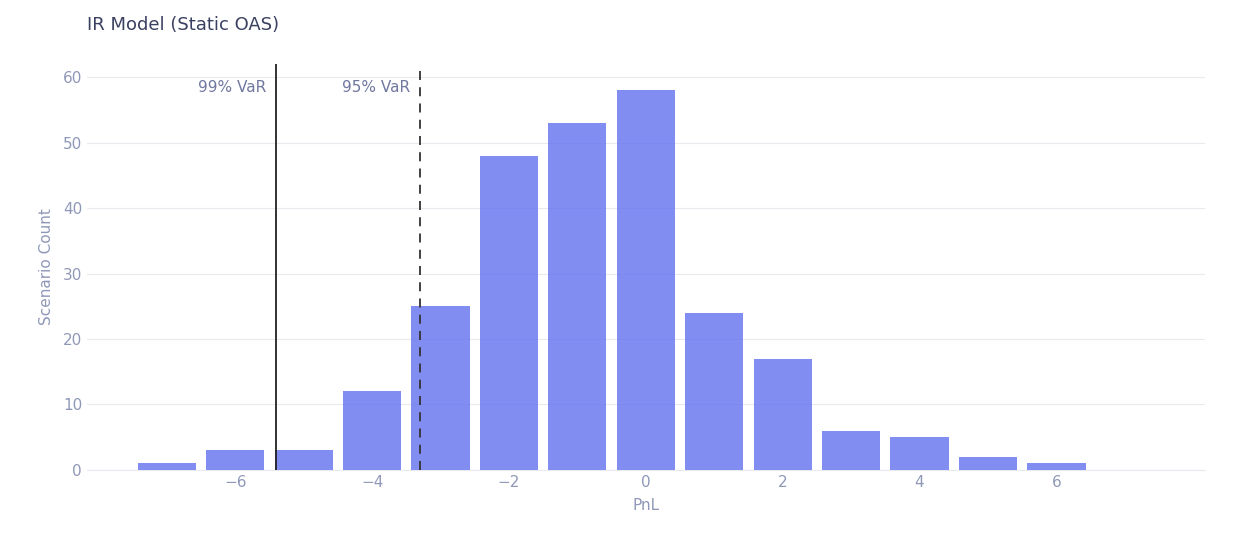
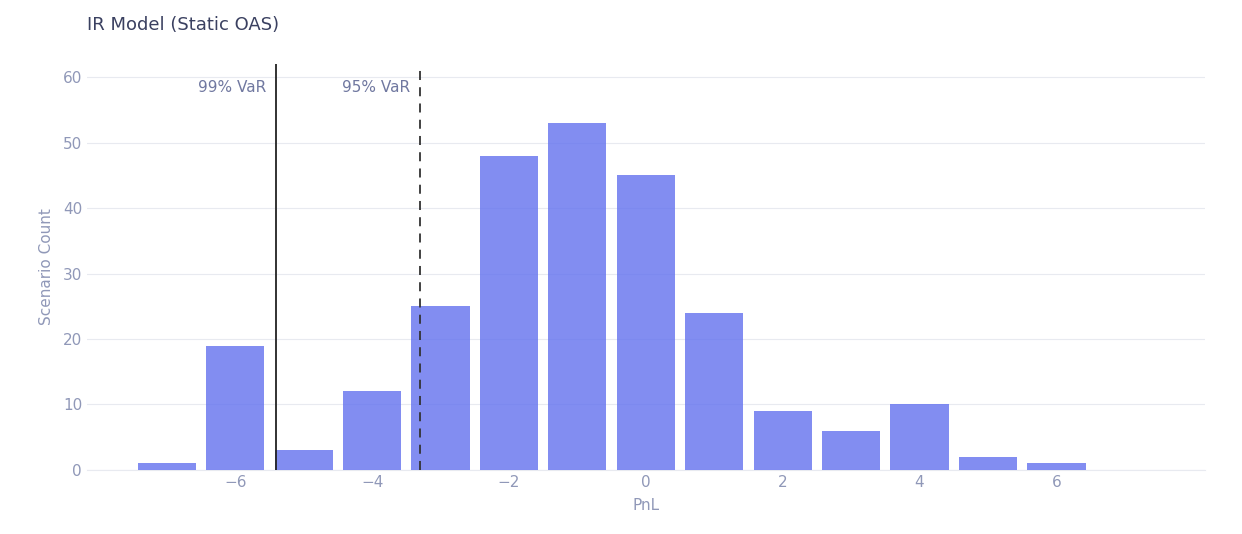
−6: 3 -> 19
0: 58 -> 45
2: 17 -> 9
4: 5 -> 10
